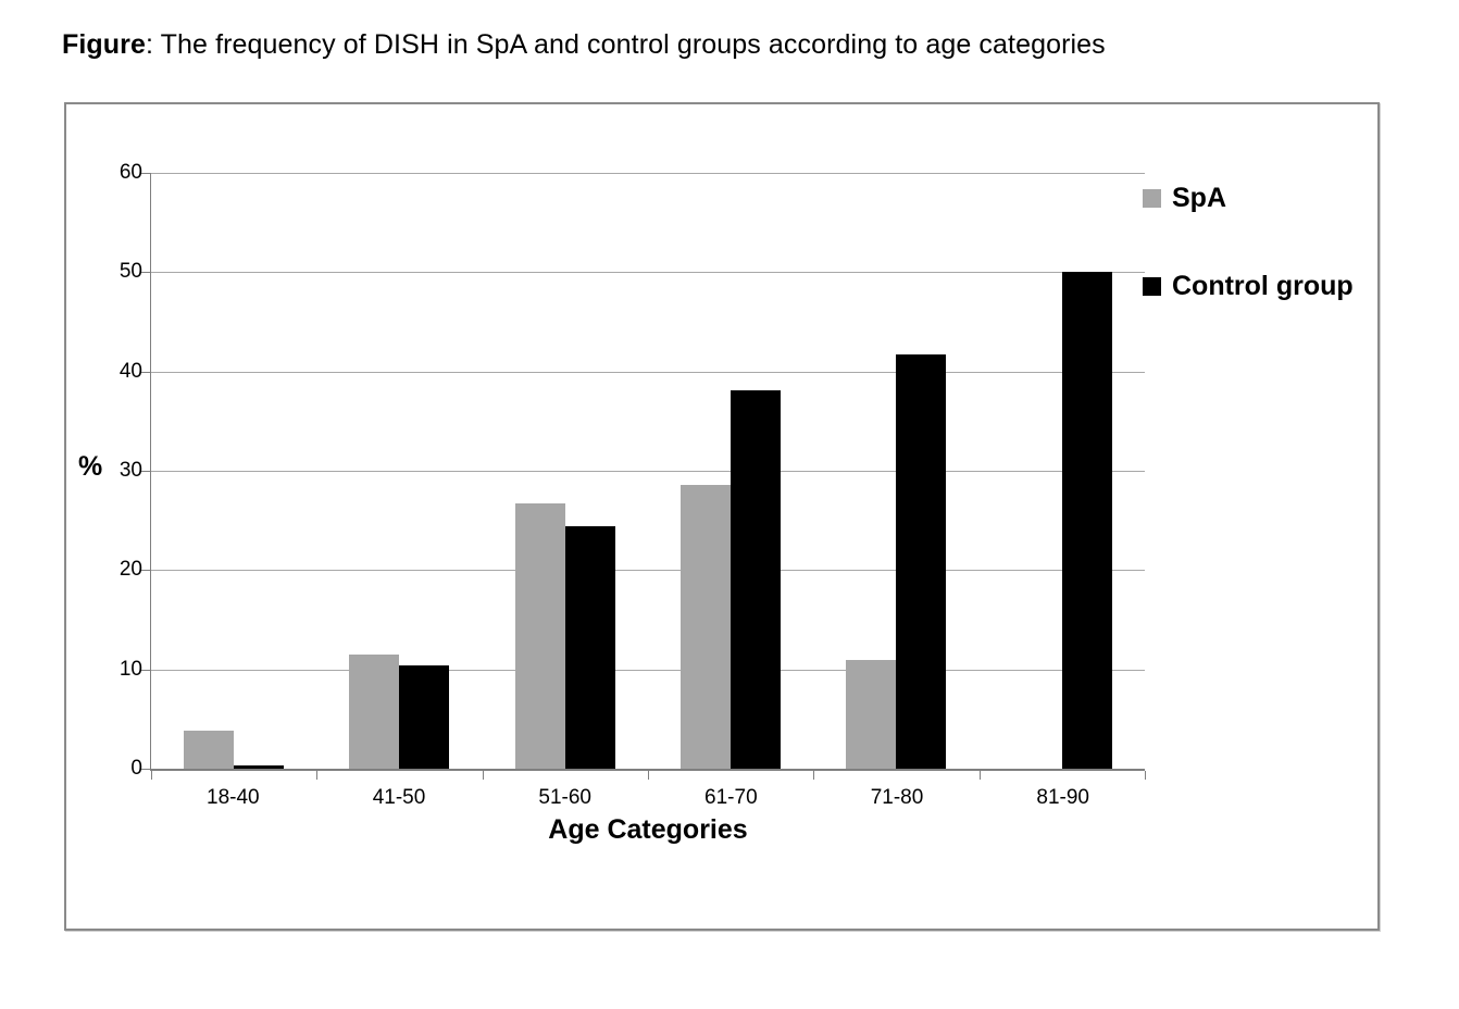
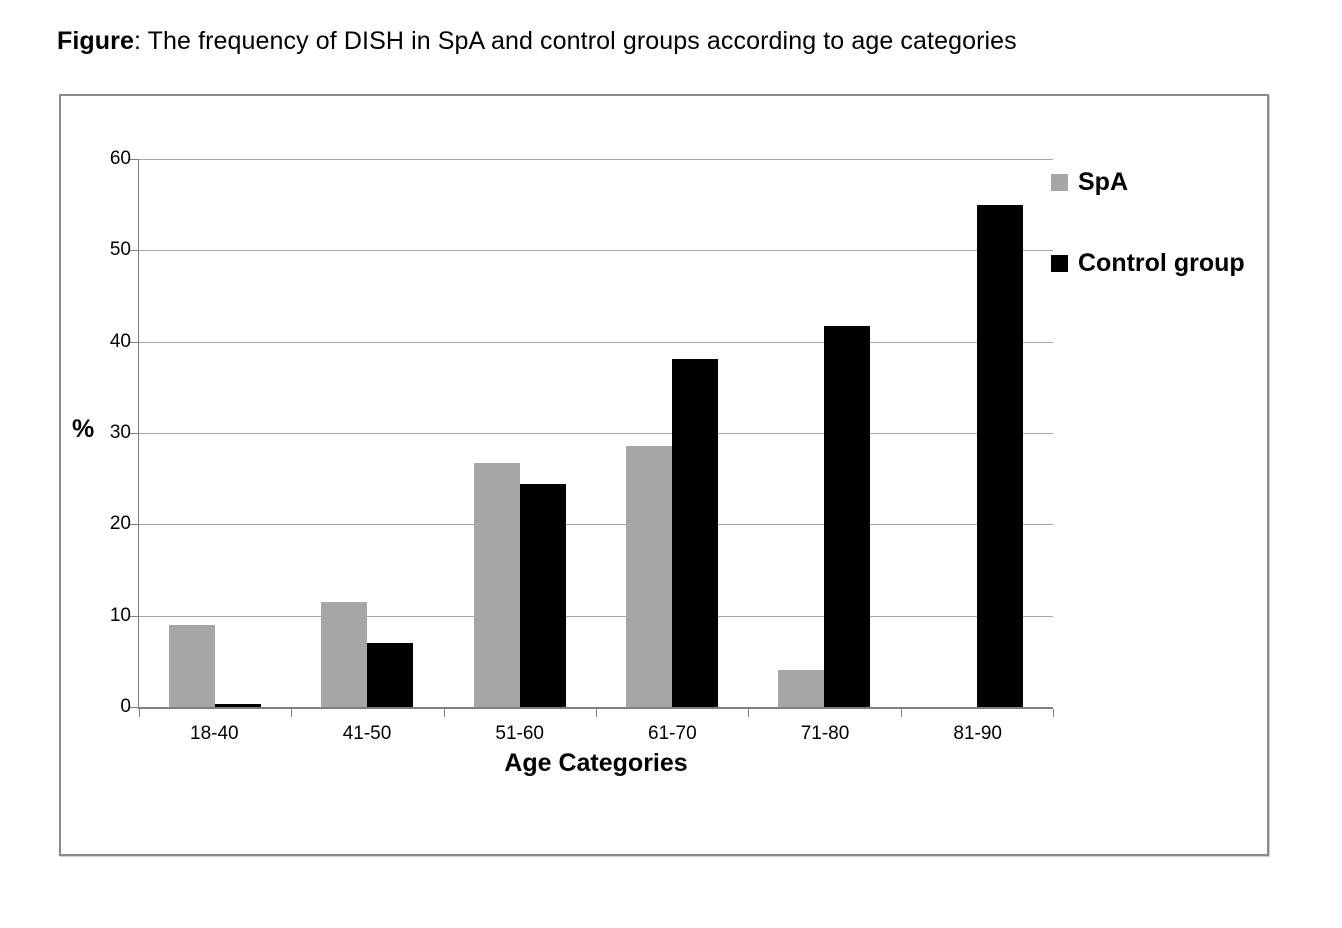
SpA/18-40: 4 -> 9
Control group/41-50: 10 -> 7
SpA/71-80: 11 -> 4
Control group/81-90: 50 -> 55
